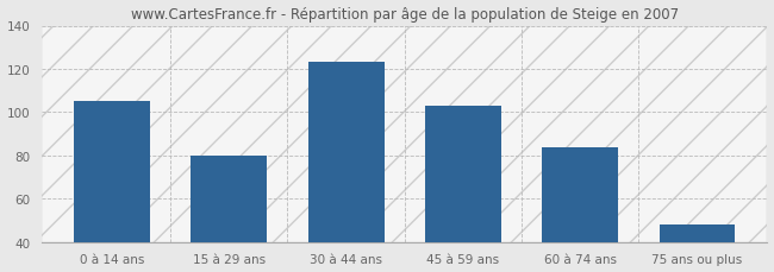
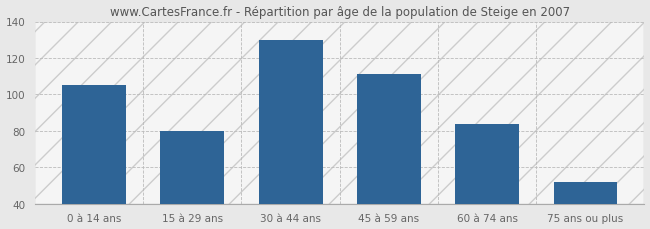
30 à 44 ans: 123 -> 130
45 à 59 ans: 103 -> 111
75 ans ou plus: 48 -> 52
